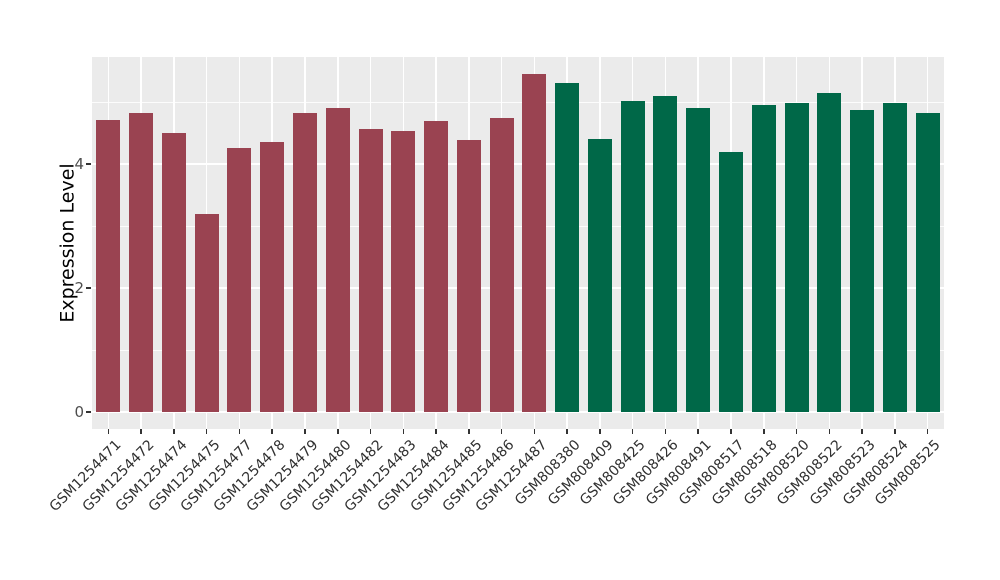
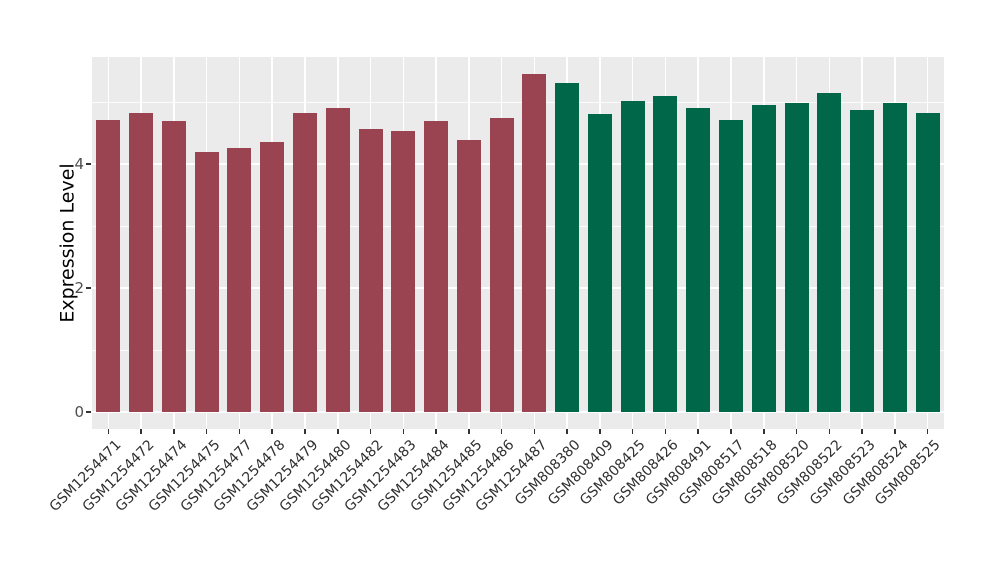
GSM1254474: 4.5 -> 4.7
GSM1254475: 3.2 -> 4.2
GSM808409: 4.4 -> 4.8
GSM808517: 4.2 -> 4.7
